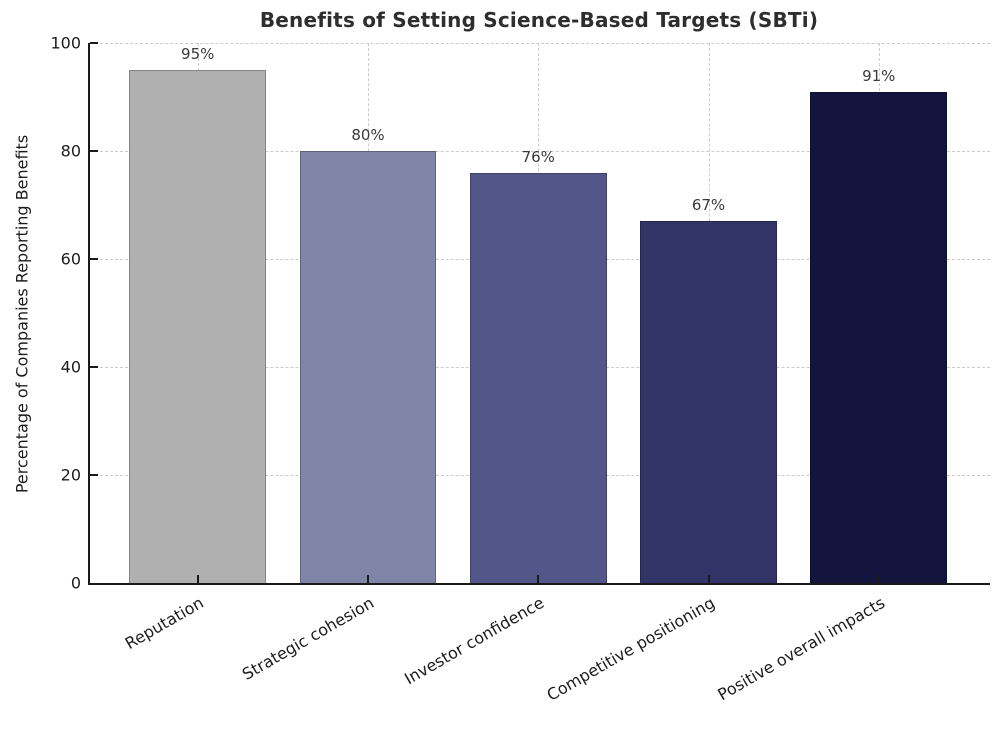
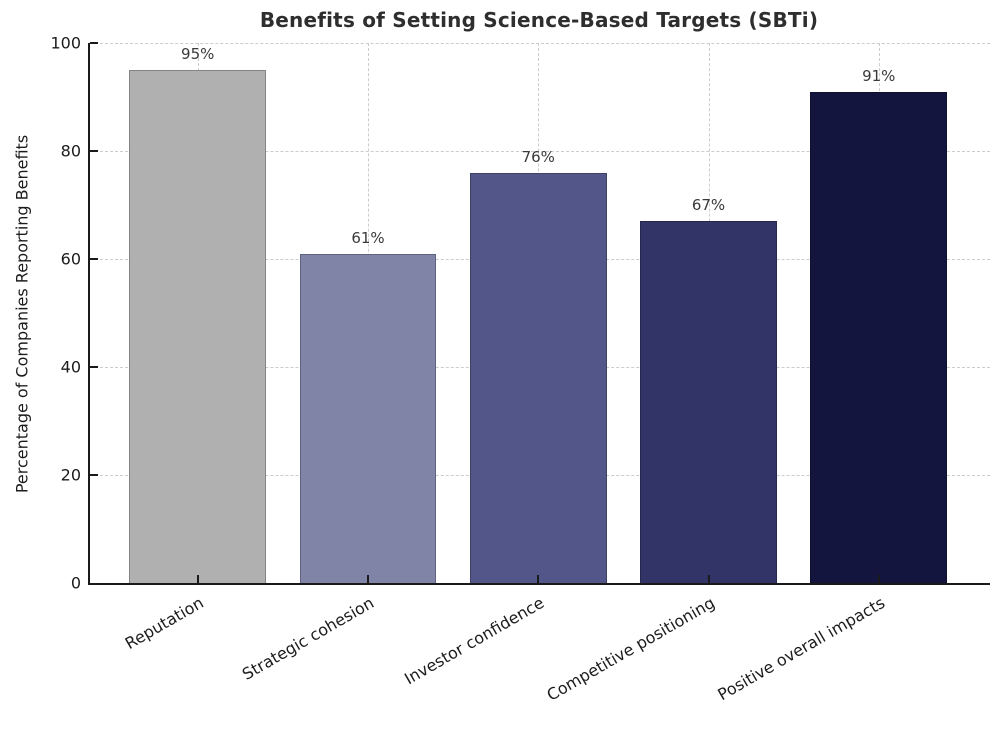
Strategic cohesion: 80% -> 61%
